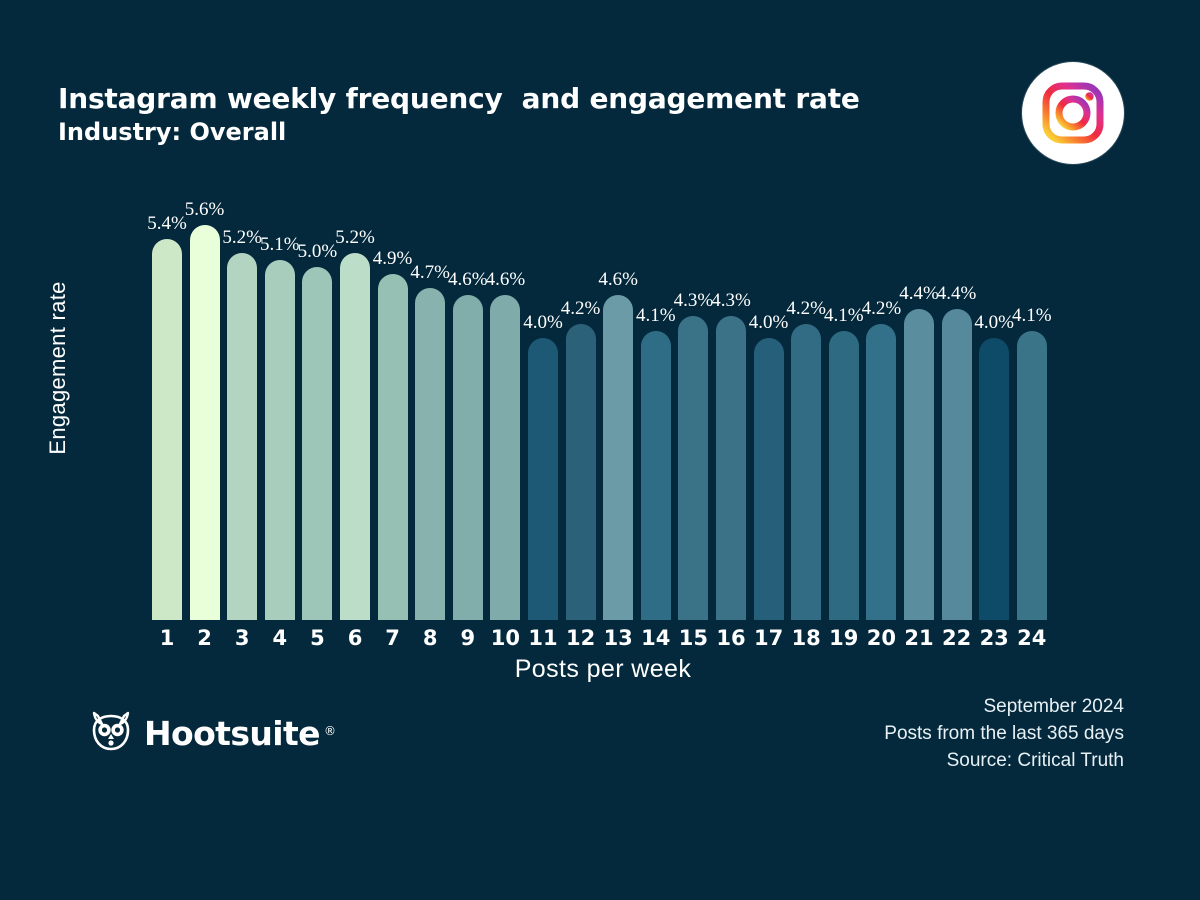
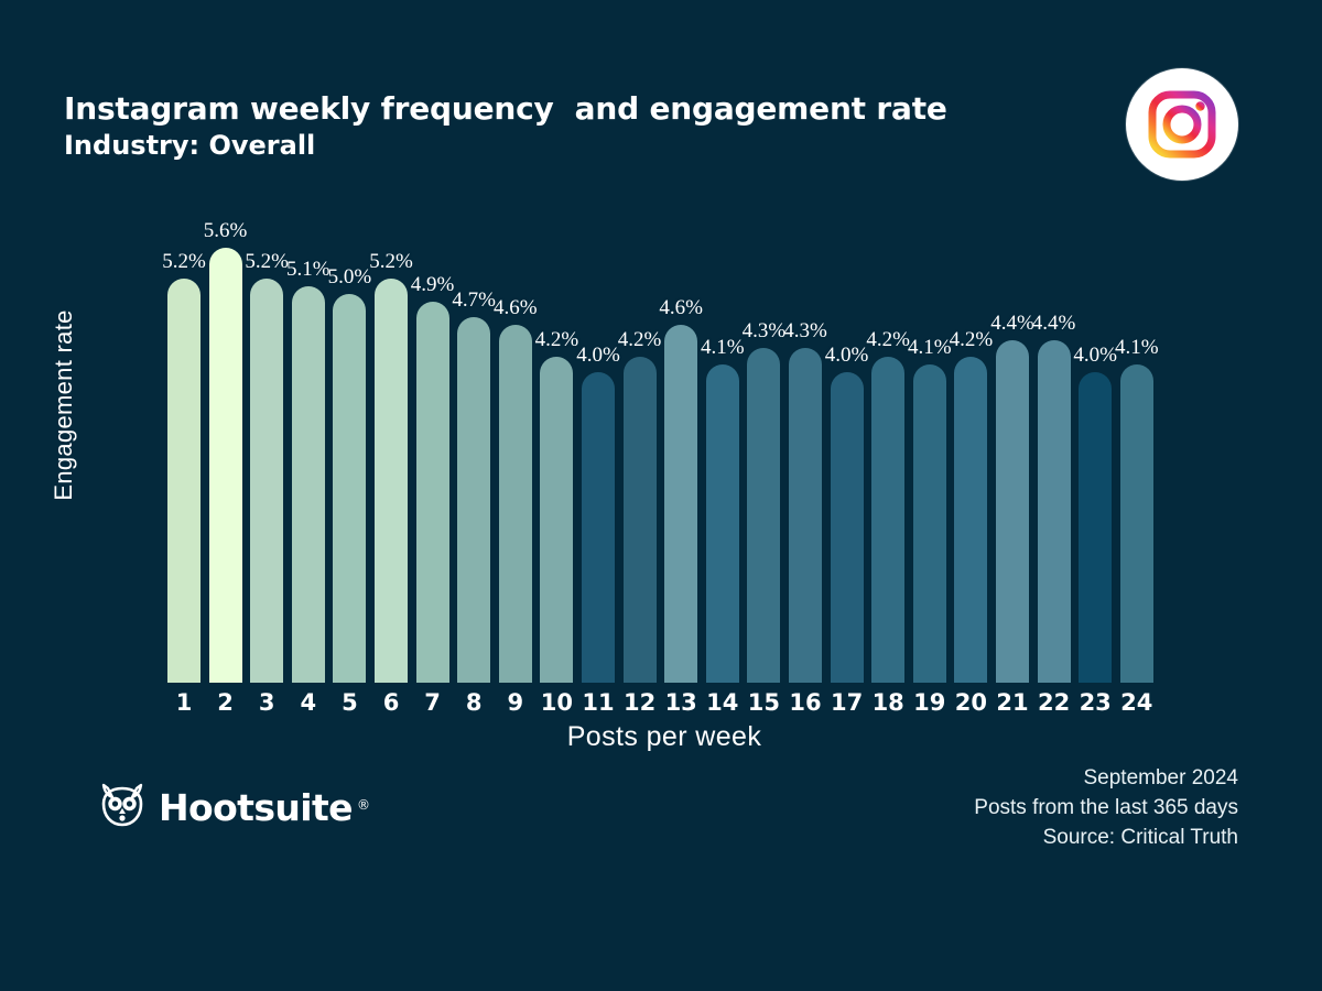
1: 5.4% -> 5.2%
10: 4.6% -> 4.2%
